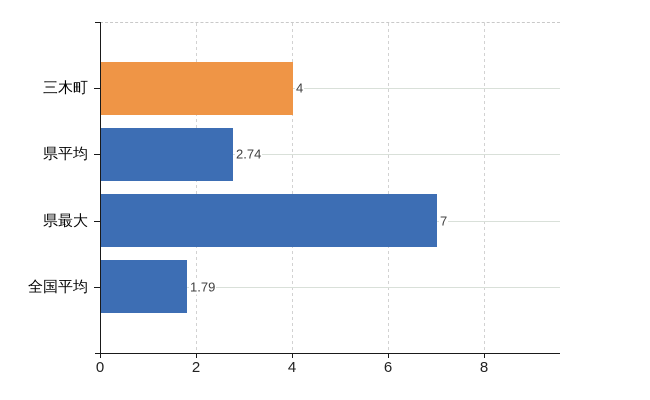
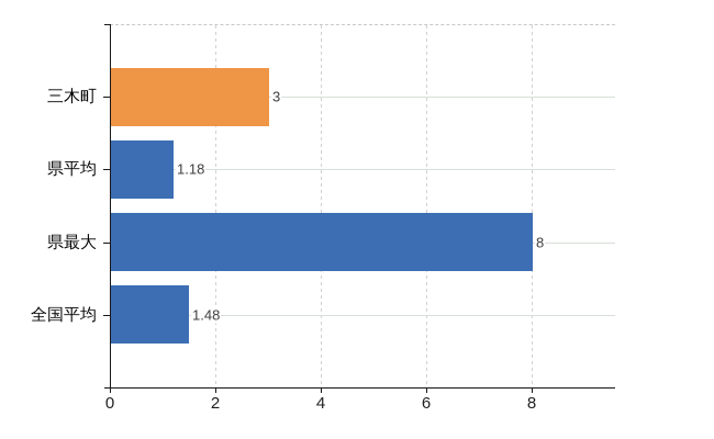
三木町: 4 -> 3
県平均: 2.74 -> 1.18
県最大: 7 -> 8
全国平均: 1.79 -> 1.48
